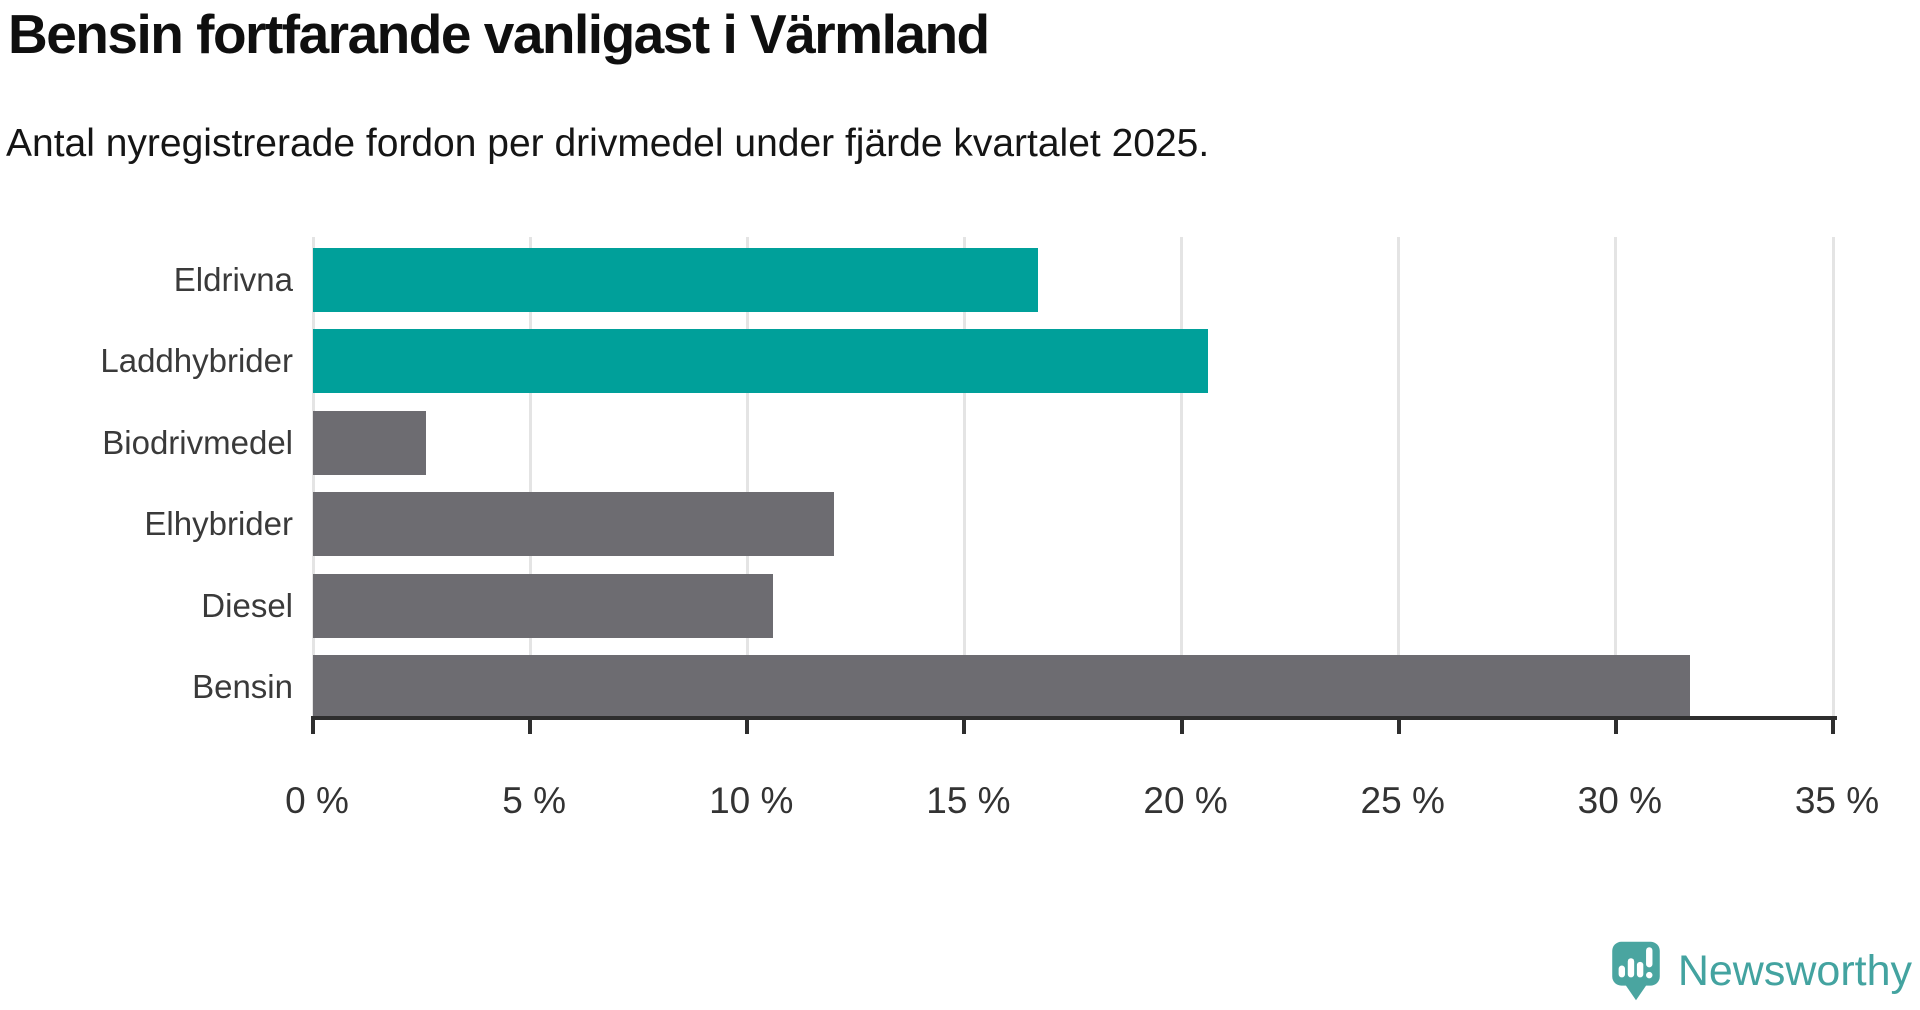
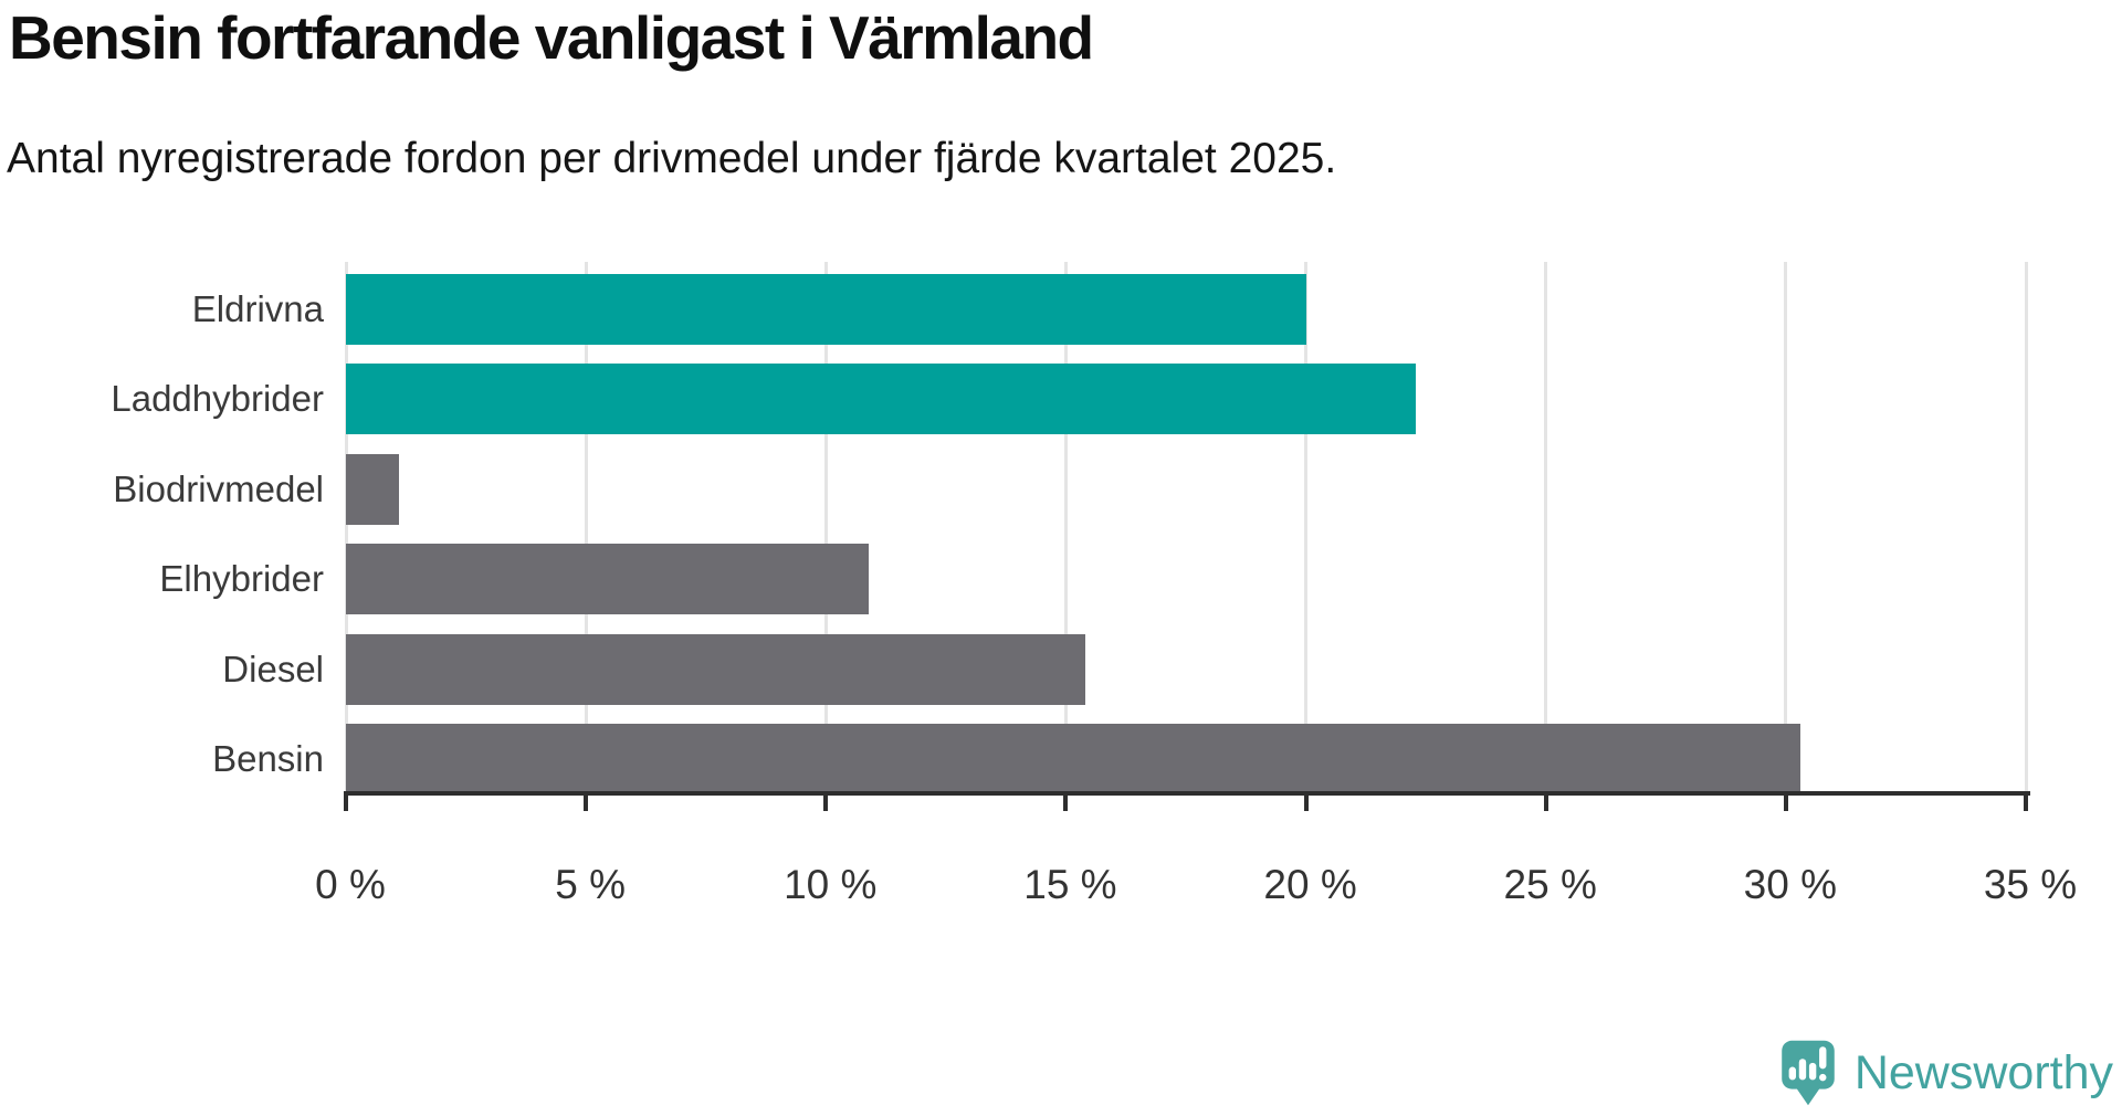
Eldrivna: 16.7% -> 20.0%
Laddhybrider: 20.6% -> 22.3%
Biodrivmedel: 2.6% -> 1.1%
Elhybrider: 12.0% -> 10.9%
Diesel: 10.6% -> 15.4%
Bensin: 31.7% -> 30.3%
